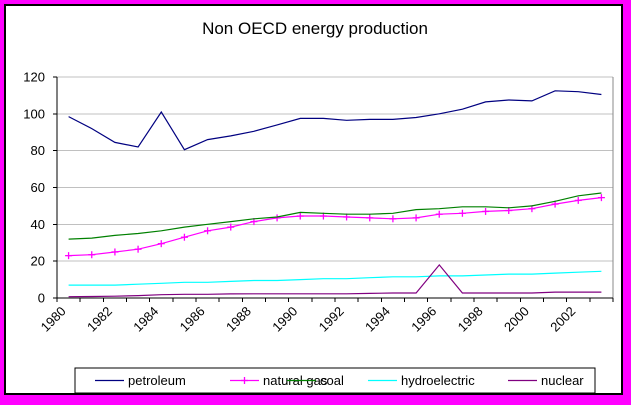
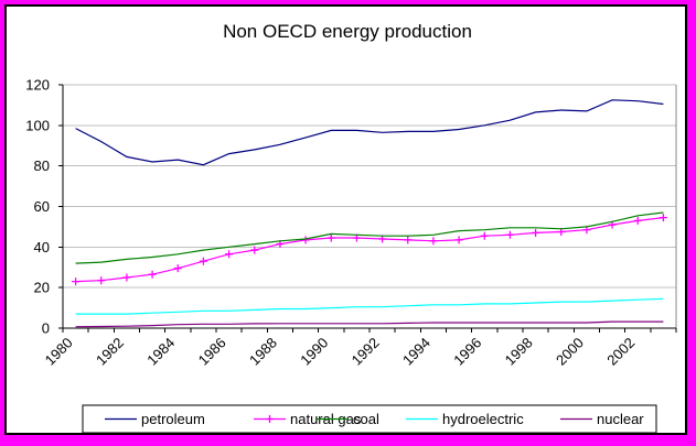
petroleum/1984: 101 -> 83
nuclear/1996: 18 -> 3
